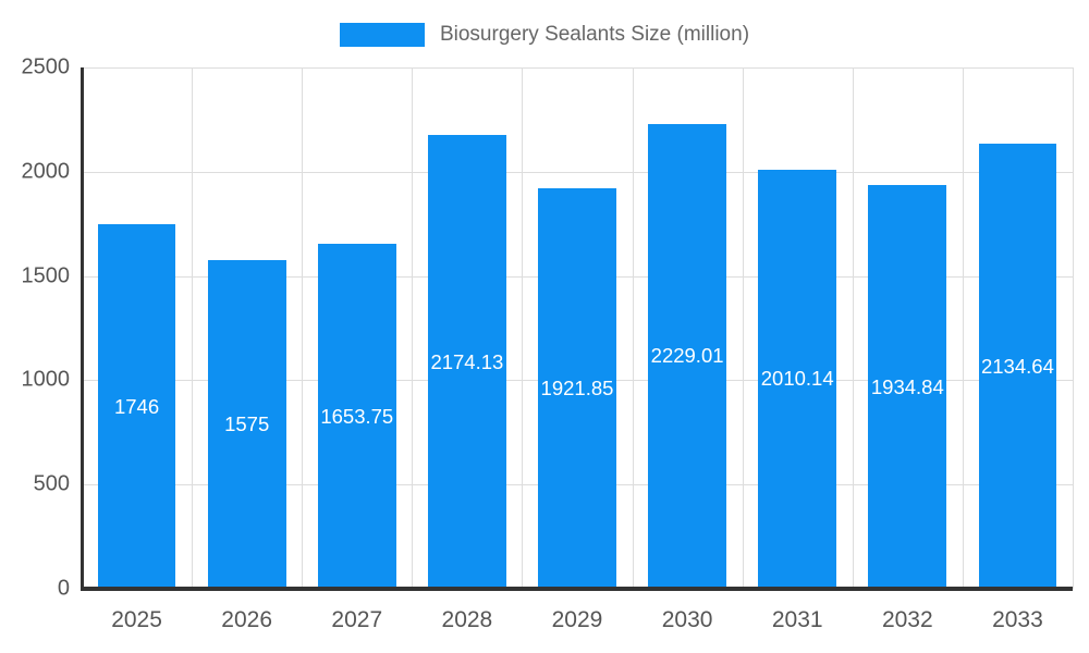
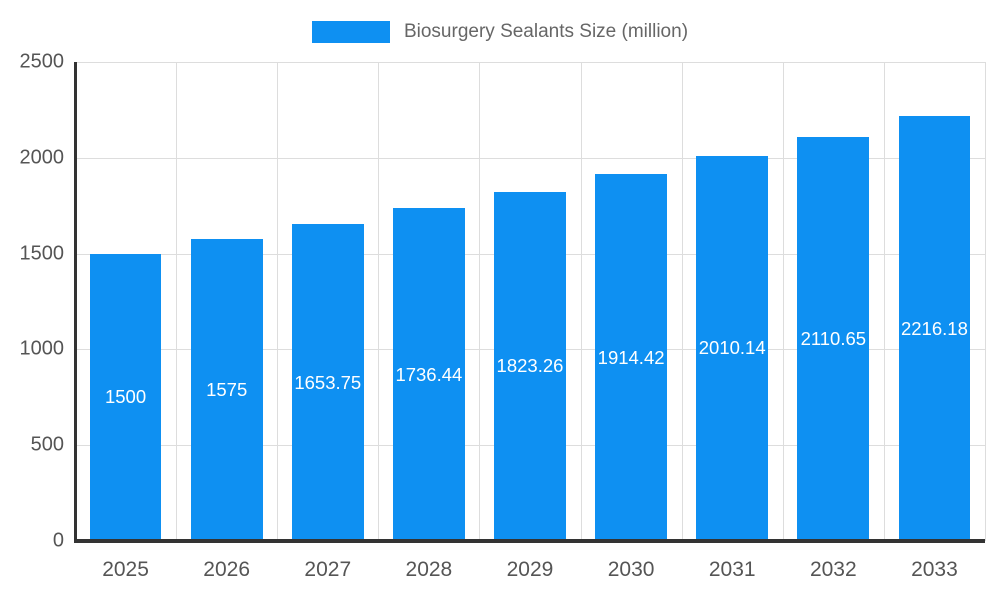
2025: 1746 -> 1500
2028: 2174.13 -> 1736.44
2029: 1921.85 -> 1823.26
2030: 2229.01 -> 1914.42
2032: 1934.84 -> 2110.65
2033: 2134.64 -> 2216.18
